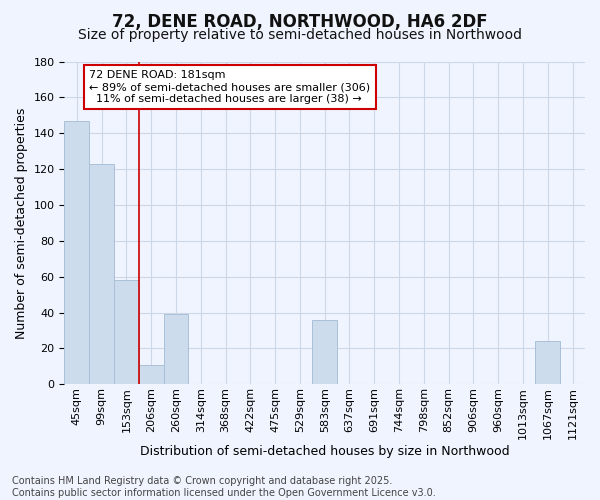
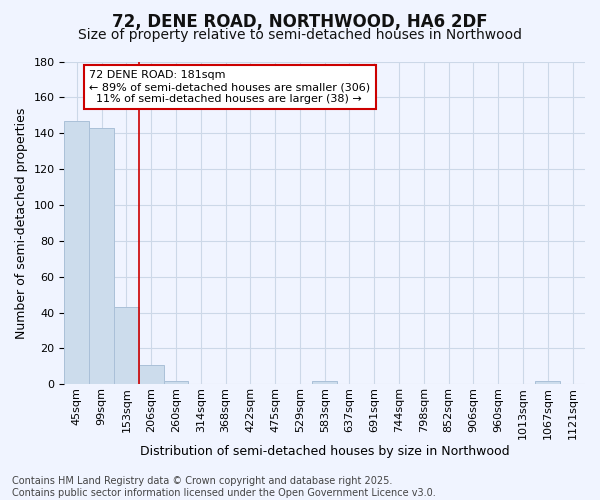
99sqm: 123 -> 143
153sqm: 58 -> 43
260sqm: 39 -> 2
583sqm: 36 -> 2
1067sqm: 24 -> 2
